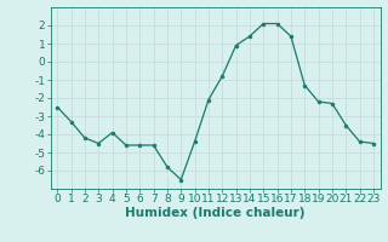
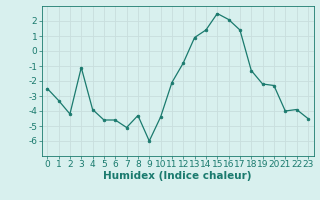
3: -4.5 -> -1.1
7: -4.6 -> -5.1
8: -5.8 -> -4.3
9: -6.5 -> -6.0
15: 2.1 -> 2.5
21: -3.5 -> -4.0
22: -4.4 -> -3.9
